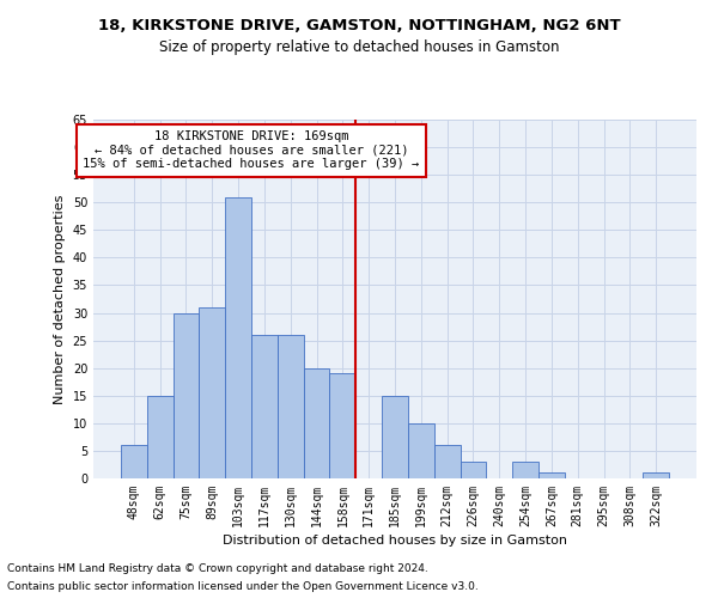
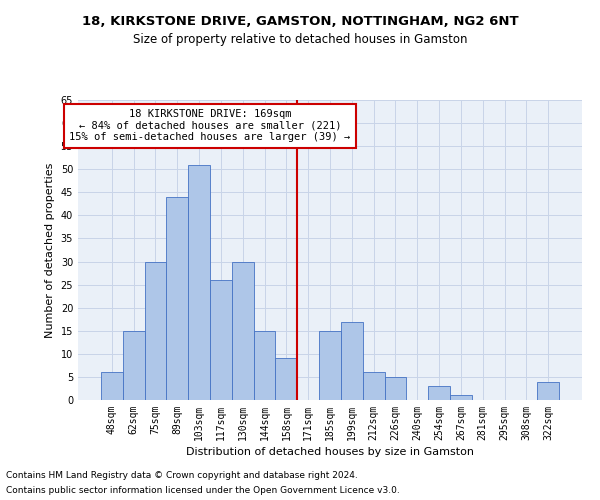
89sqm: 31 -> 44
130sqm: 26 -> 30
144sqm: 20 -> 15
158sqm: 19 -> 9
199sqm: 10 -> 17
226sqm: 3 -> 5
322sqm: 1 -> 4
